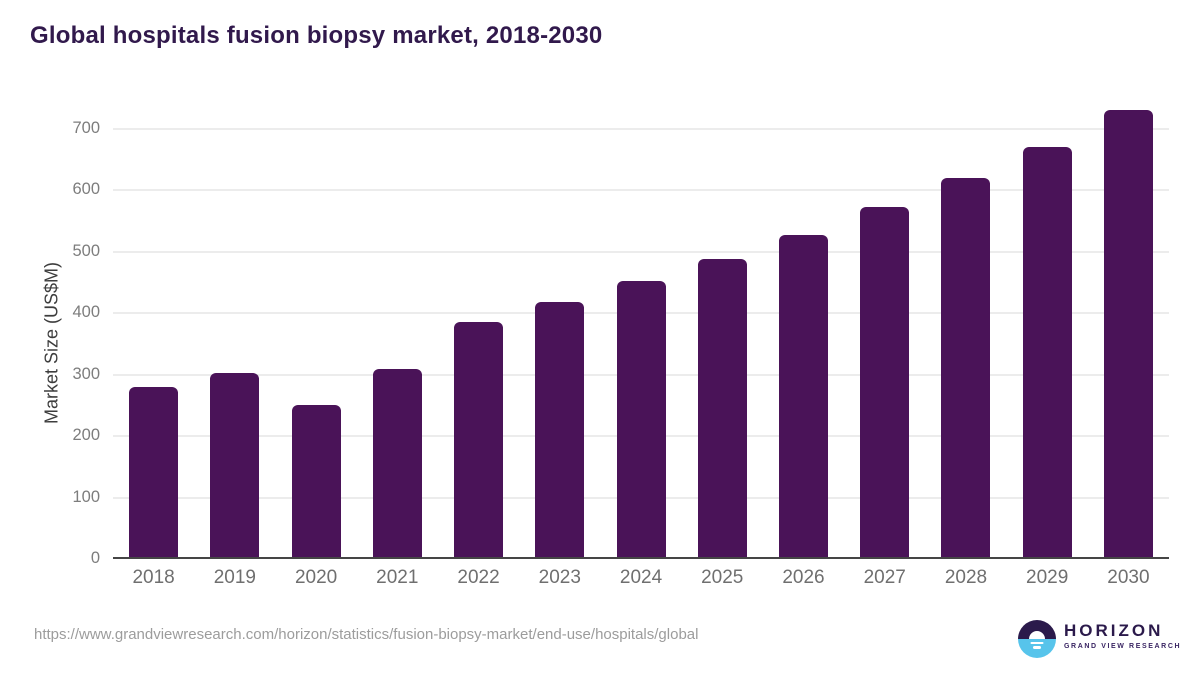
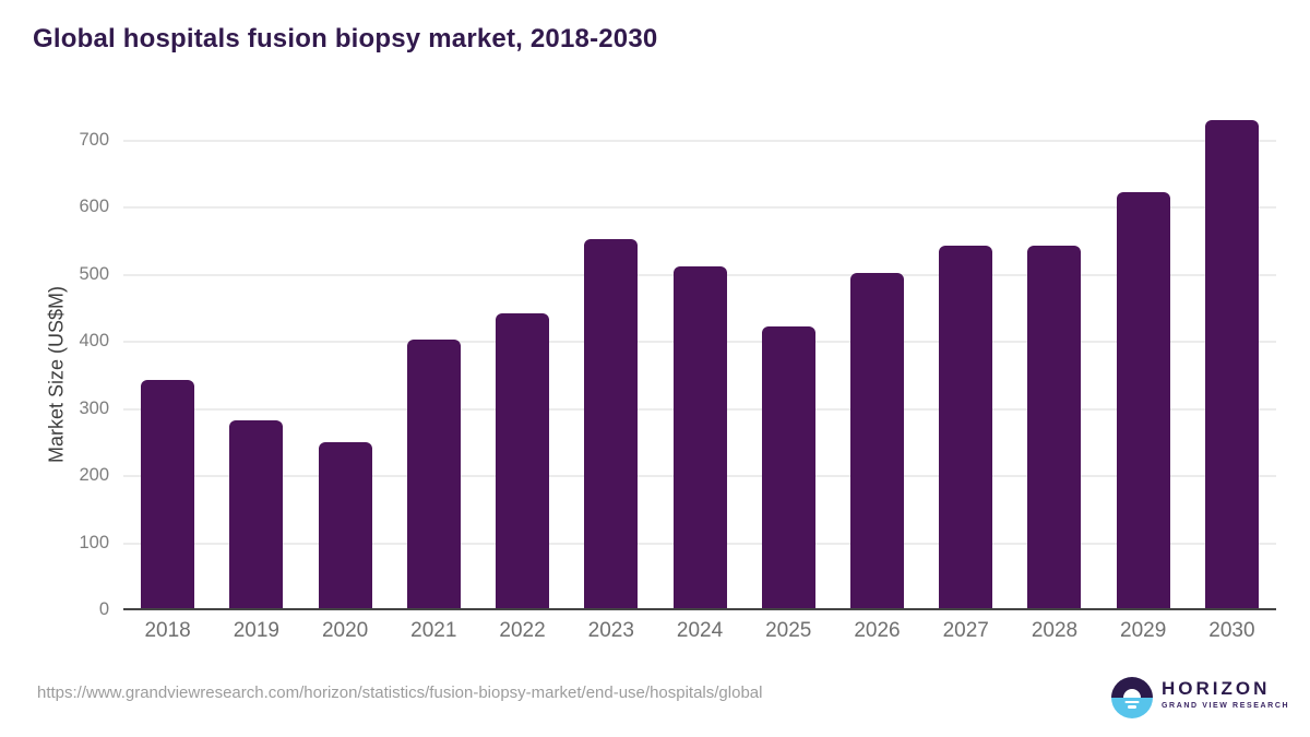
2018: 280 -> 340
2019: 300 -> 280
2021: 310 -> 400
2022: 380 -> 440
2023: 420 -> 550
2024: 450 -> 510
2025: 480 -> 420
2026: 520 -> 500
2027: 570 -> 540
2028: 620 -> 540
2029: 670 -> 620
